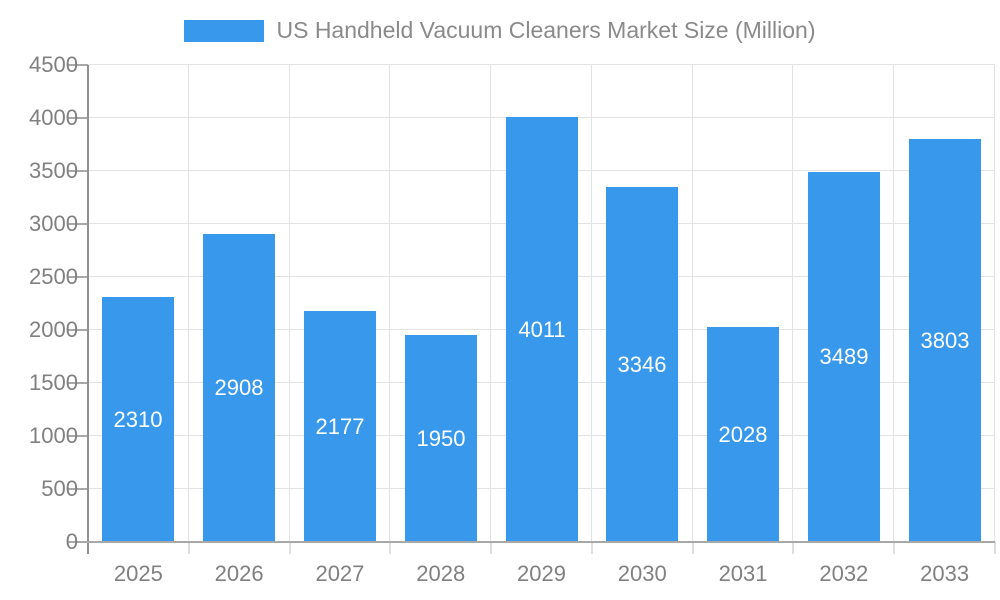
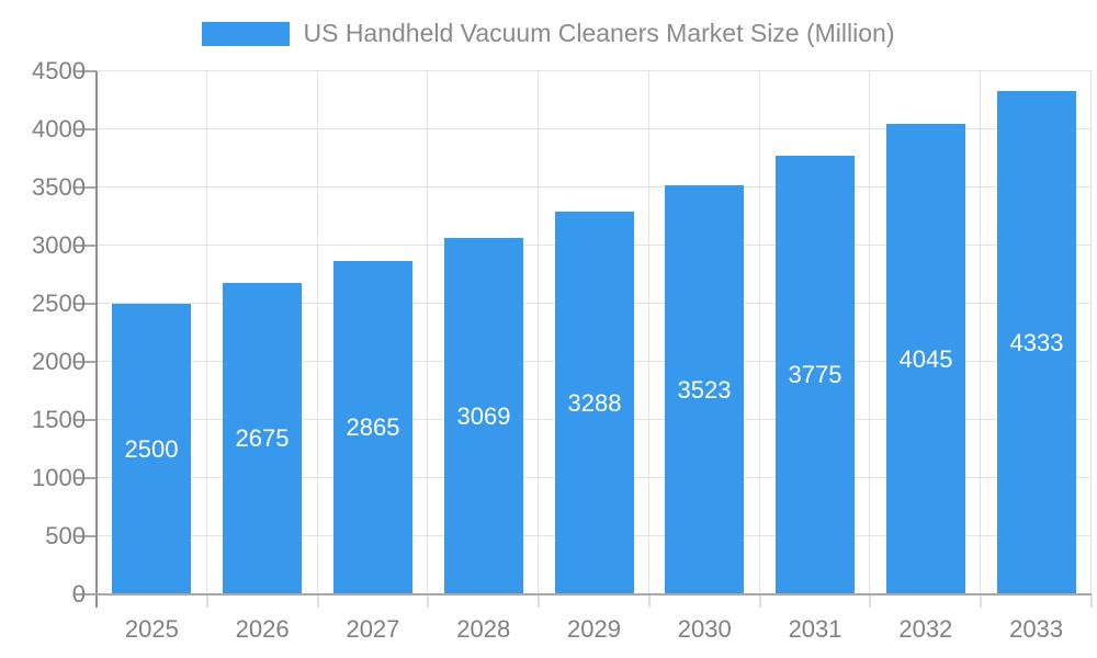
2025: 2310 -> 2500
2026: 2908 -> 2675
2027: 2177 -> 2865
2028: 1950 -> 3069
2029: 4011 -> 3288
2030: 3346 -> 3523
2031: 2028 -> 3775
2032: 3489 -> 4045
2033: 3803 -> 4333
